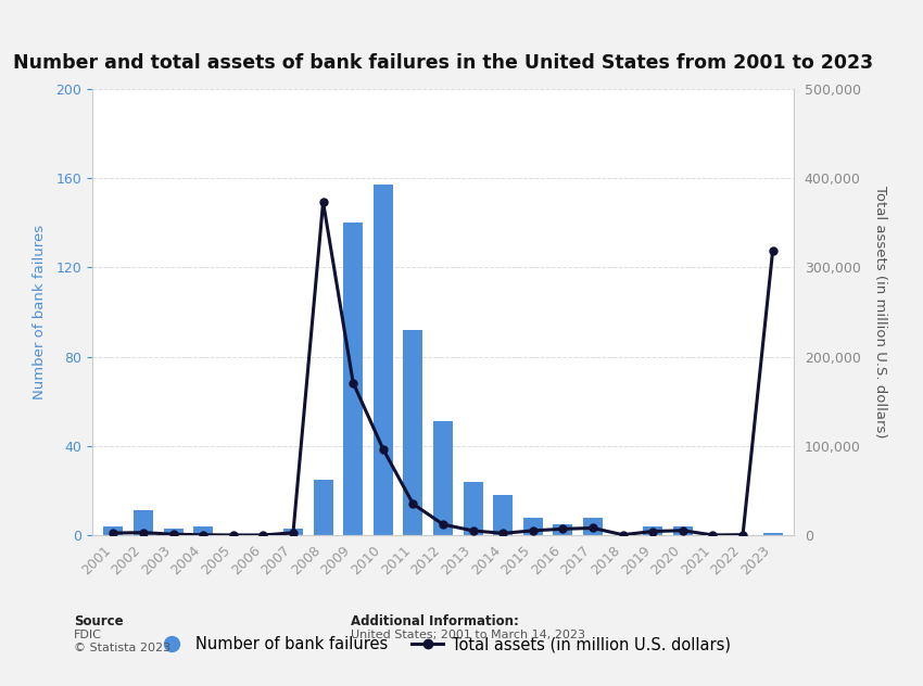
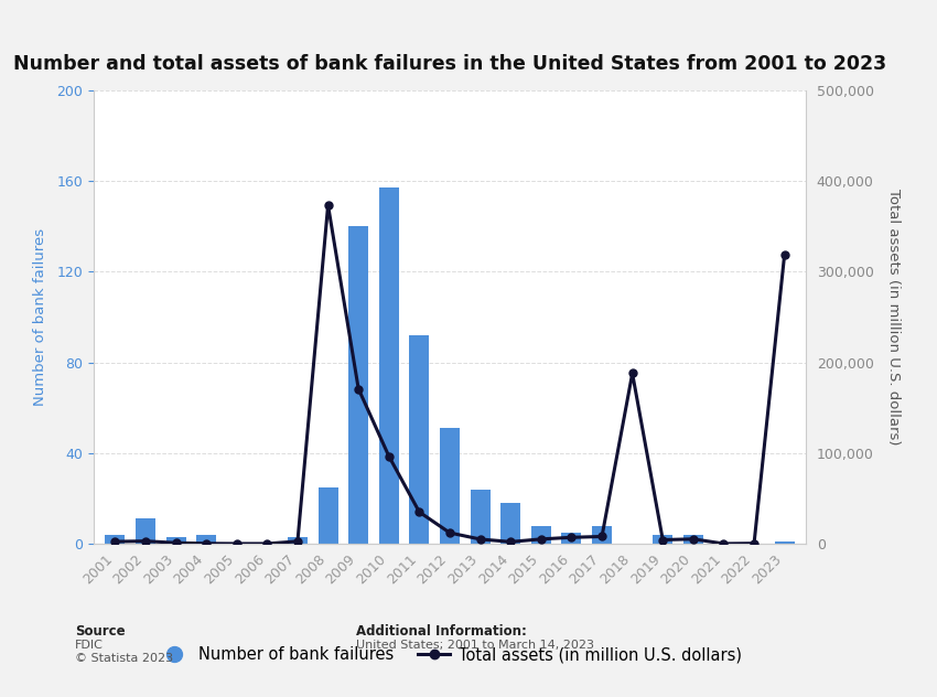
Total assets (in million U.S. dollars)/2018: 0 -> 188,000
